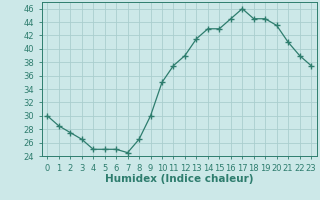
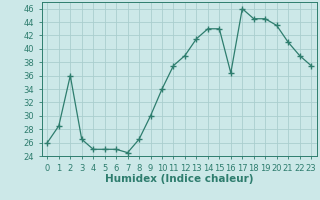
0: 30.0 -> 26.0
2: 27.5 -> 36.0
10: 35.0 -> 34.0
16: 44.5 -> 36.4
